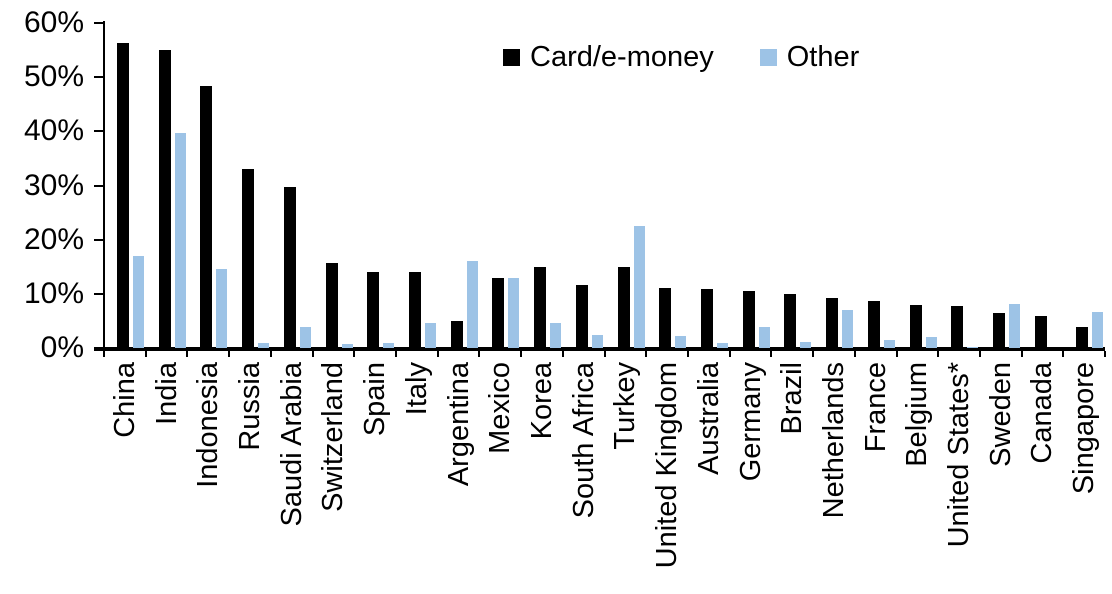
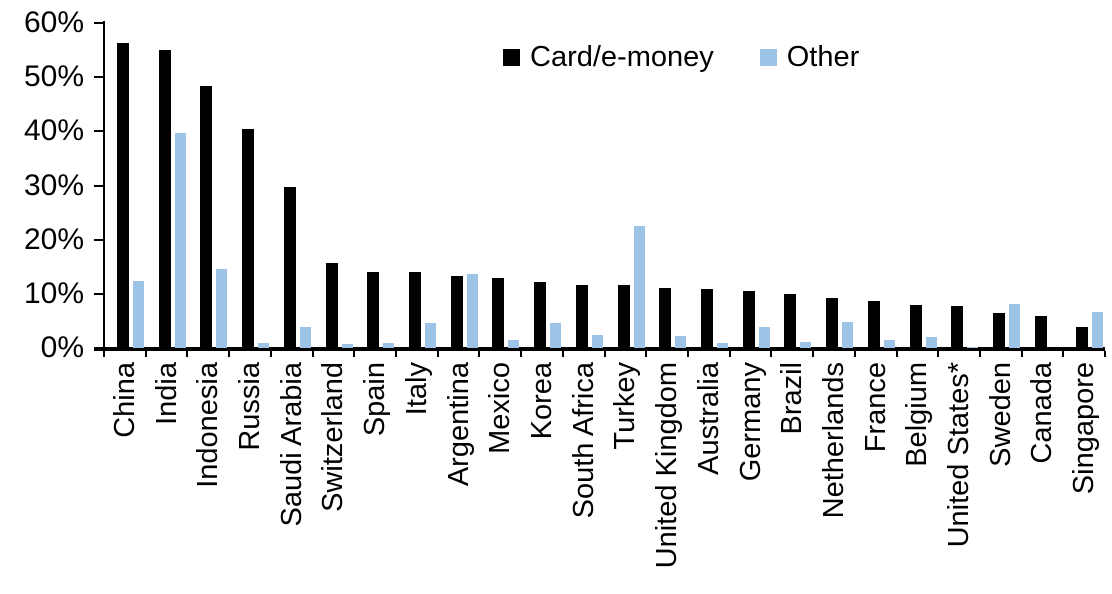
Other/China: 17% -> 12%
Card/e-money/Russia: 33% -> 40%
Card/e-money/Argentina: 5% -> 13%
Other/Argentina: 16% -> 14%
Other/Mexico: 13% -> 1%
Card/e-money/Korea: 15% -> 12%
Card/e-money/Turkey: 15% -> 12%
Other/Netherlands: 7% -> 5%
